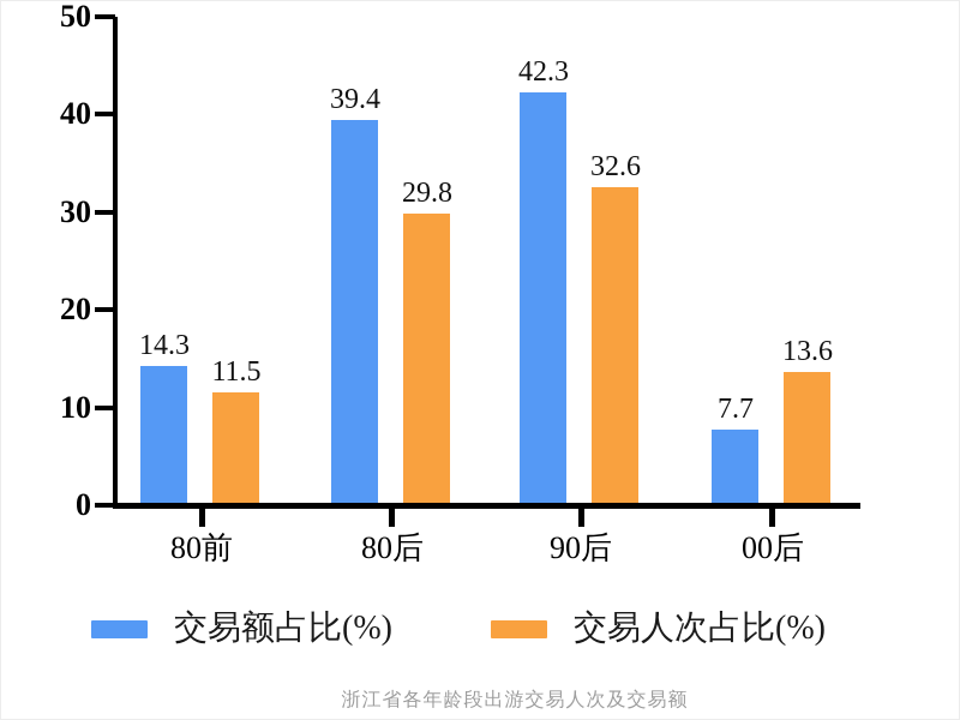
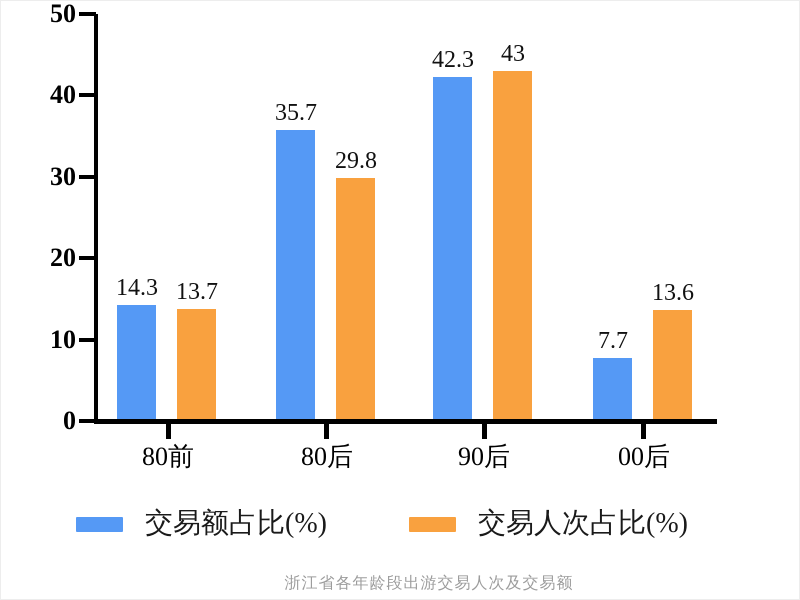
交易人次占比(%)/80前: 11.5 -> 13.7
交易额占比(%)/80后: 39.4 -> 35.7
交易人次占比(%)/90后: 32.6 -> 43
